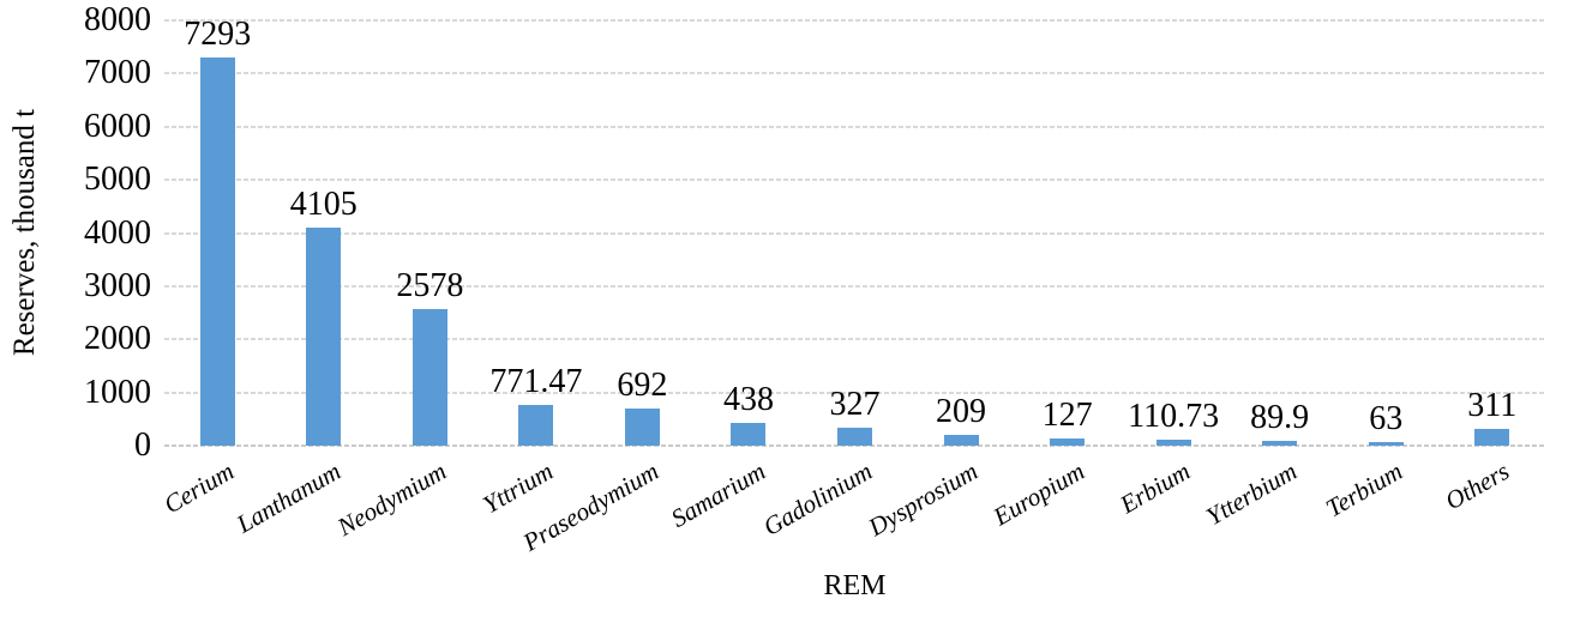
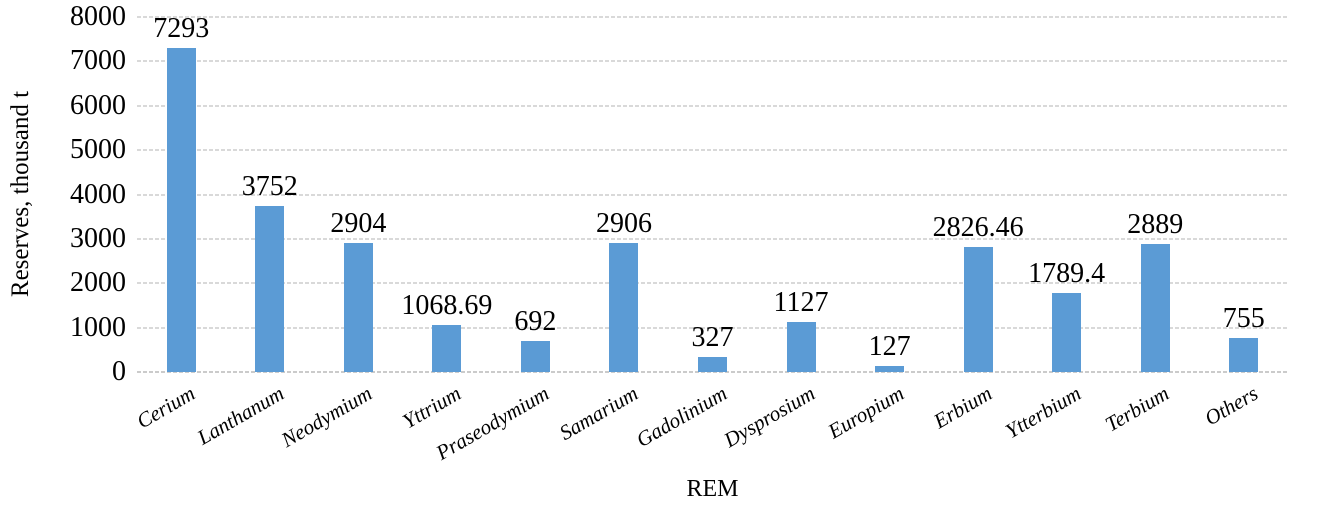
Lanthanum: 4105 -> 3752
Neodymium: 2578 -> 2904
Yttrium: 771.47 -> 1068.69
Samarium: 438 -> 2906
Dysprosium: 209 -> 1127
Erbium: 110.73 -> 2826.46
Ytterbium: 89.9 -> 1789.4
Terbium: 63 -> 2889
Others: 311 -> 755
